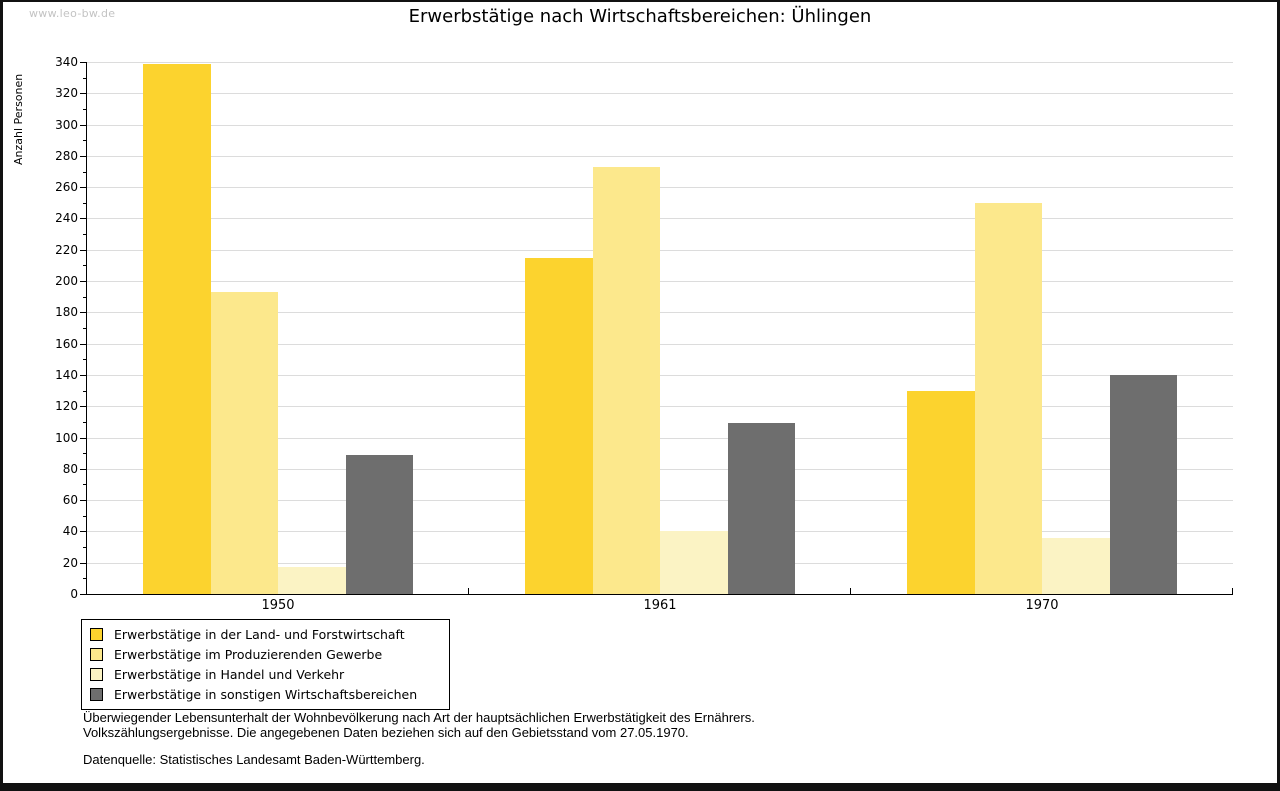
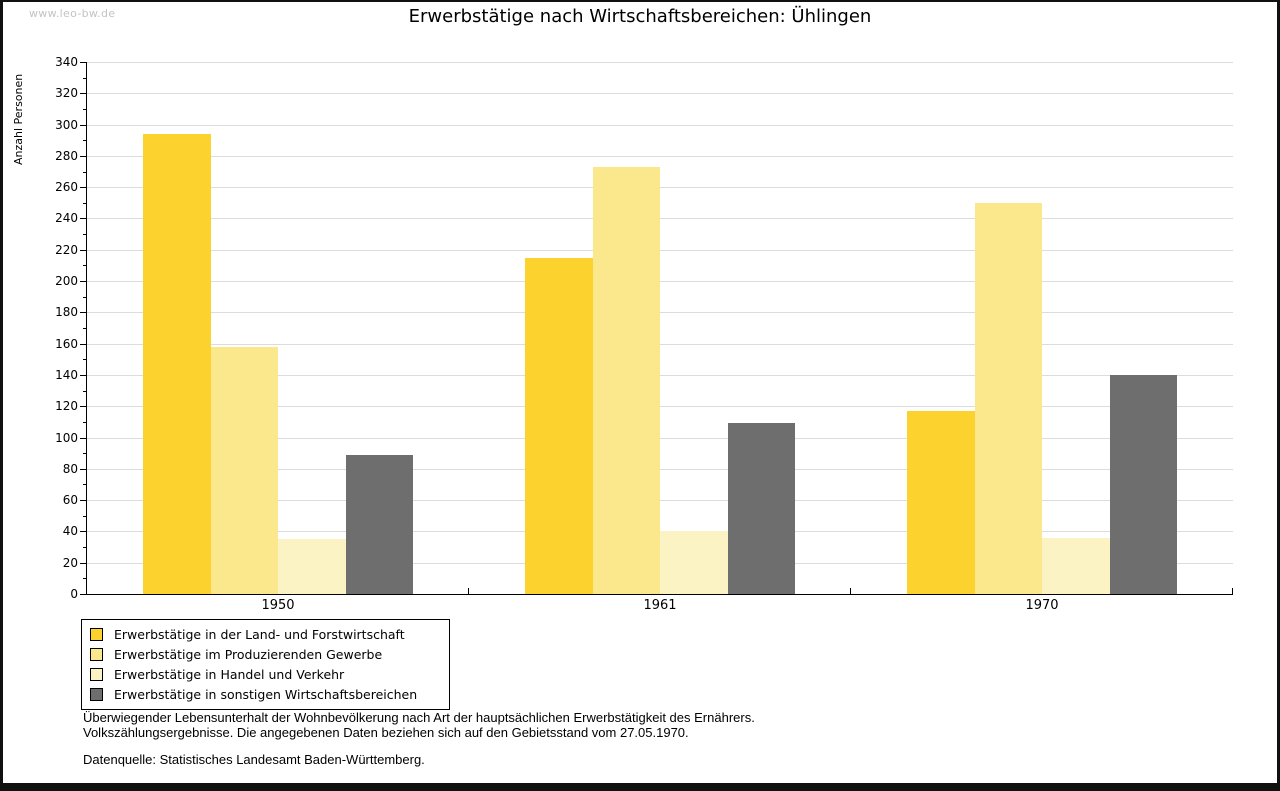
Erwerbstätige in der Land- und Forstwirtschaft/1950: 339 -> 294
Erwerbstätige im Produzierenden Gewerbe/1950: 193 -> 158
Erwerbstätige in Handel und Verkehr/1950: 17 -> 35
Erwerbstätige in der Land- und Forstwirtschaft/1970: 130 -> 117
